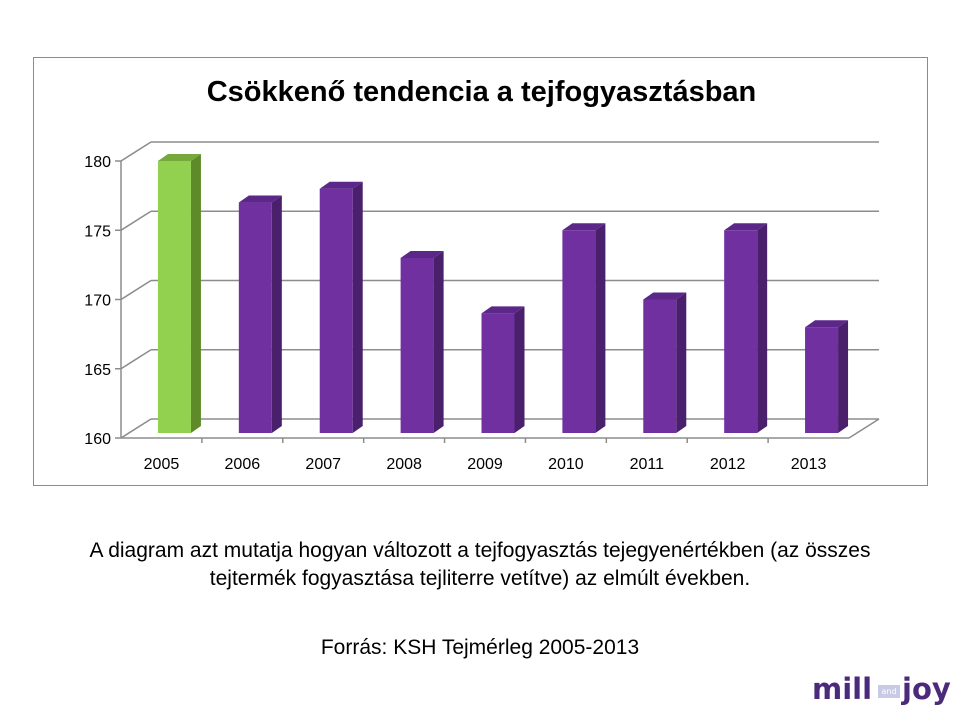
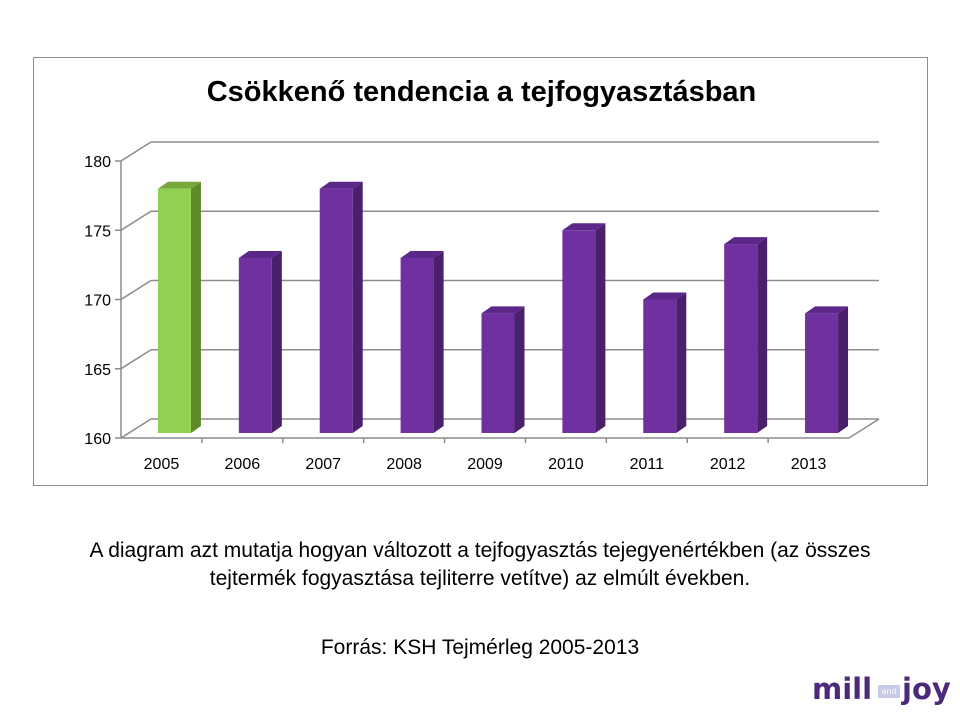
2005: 180 -> 178
2006: 177 -> 173
2012: 175 -> 174
2013: 168 -> 169
